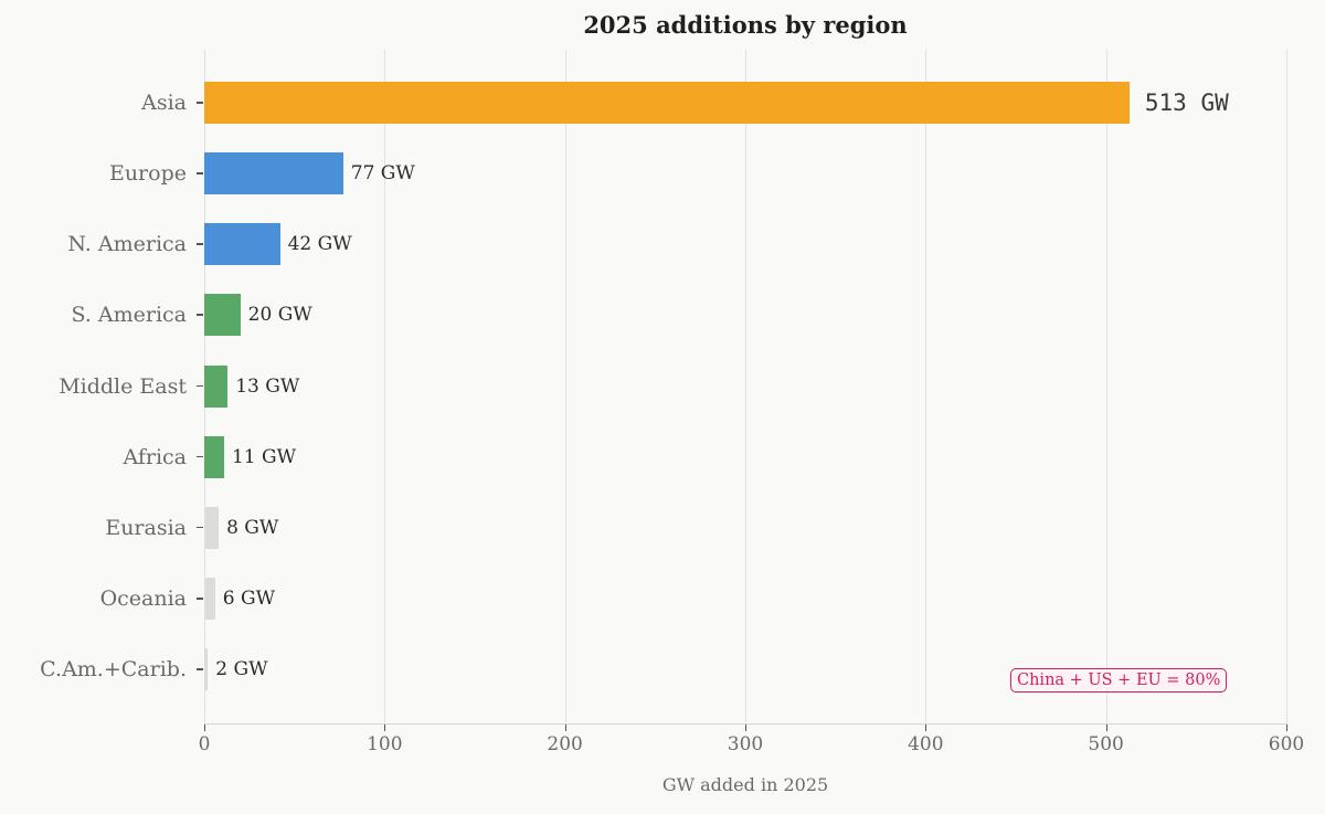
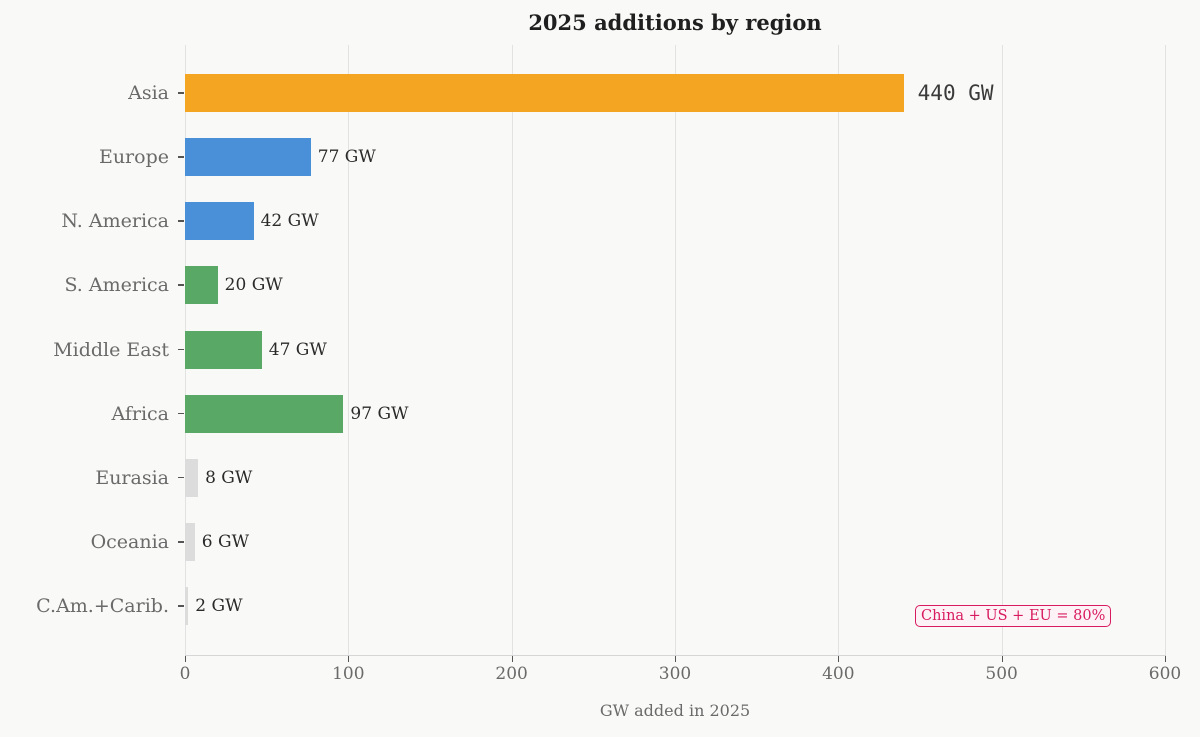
Asia: 513 -> 440
Middle East: 13 -> 47
Africa: 11 -> 97
